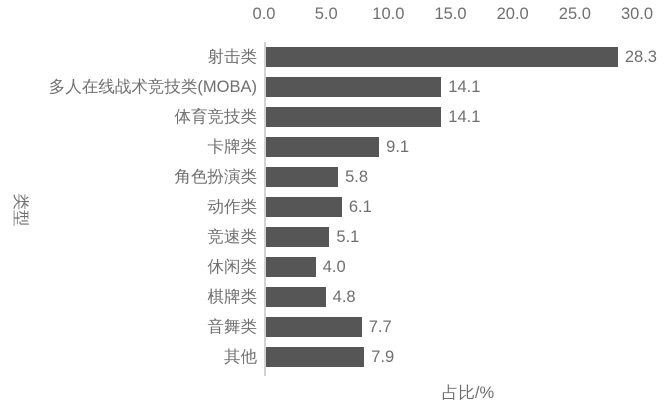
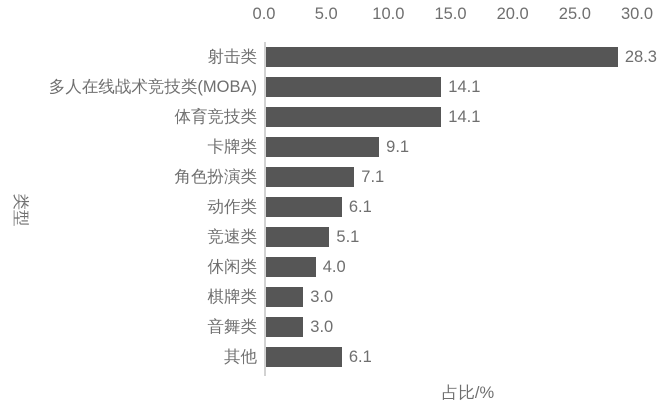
角色扮演类: 5.8 -> 7.1
棋牌类: 4.8 -> 3.0
音舞类: 7.7 -> 3.0
其他: 7.9 -> 6.1
